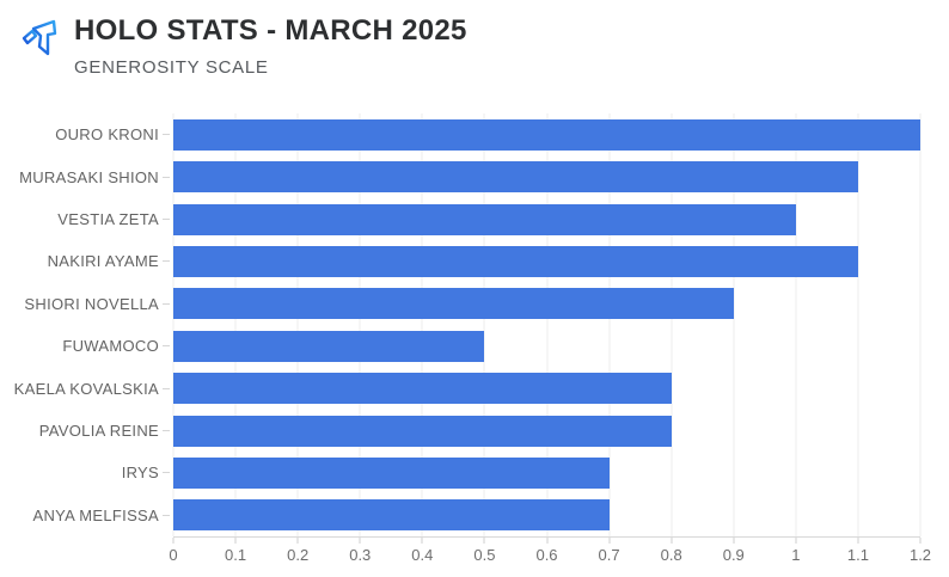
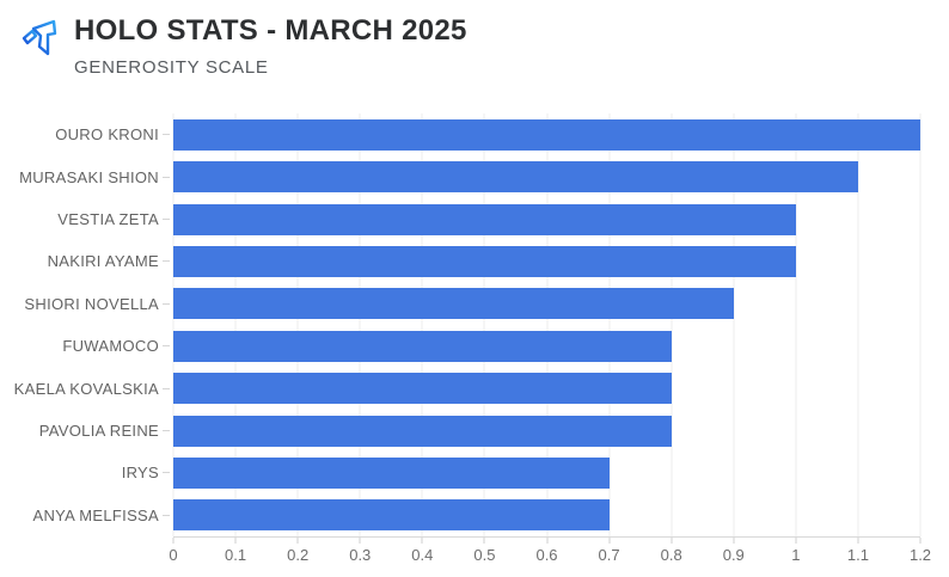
NAKIRI AYAME: 1.1 -> 1.0
FUWAMOCO: 0.5 -> 0.8
